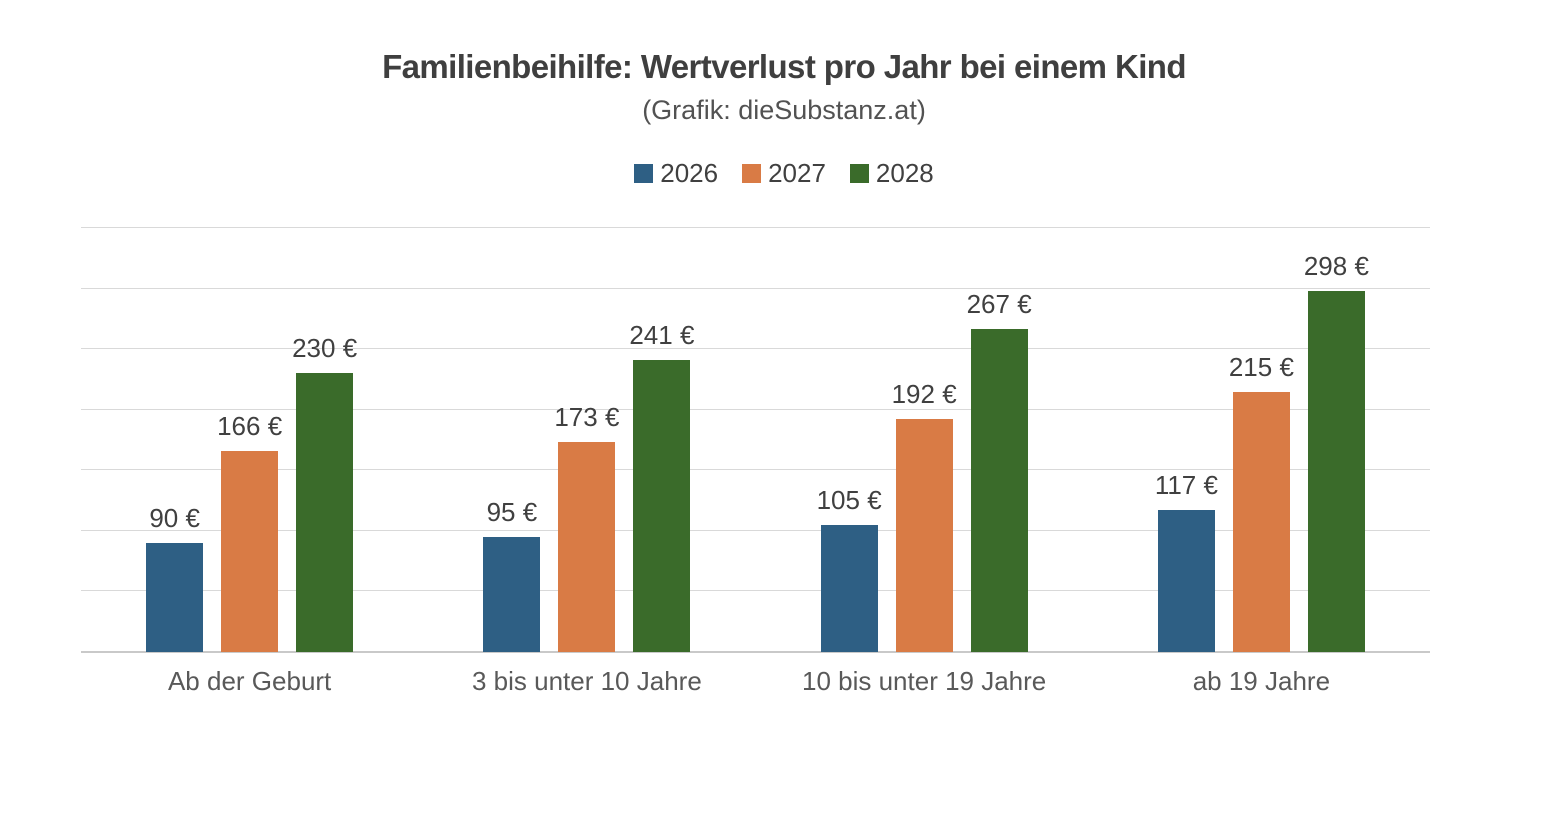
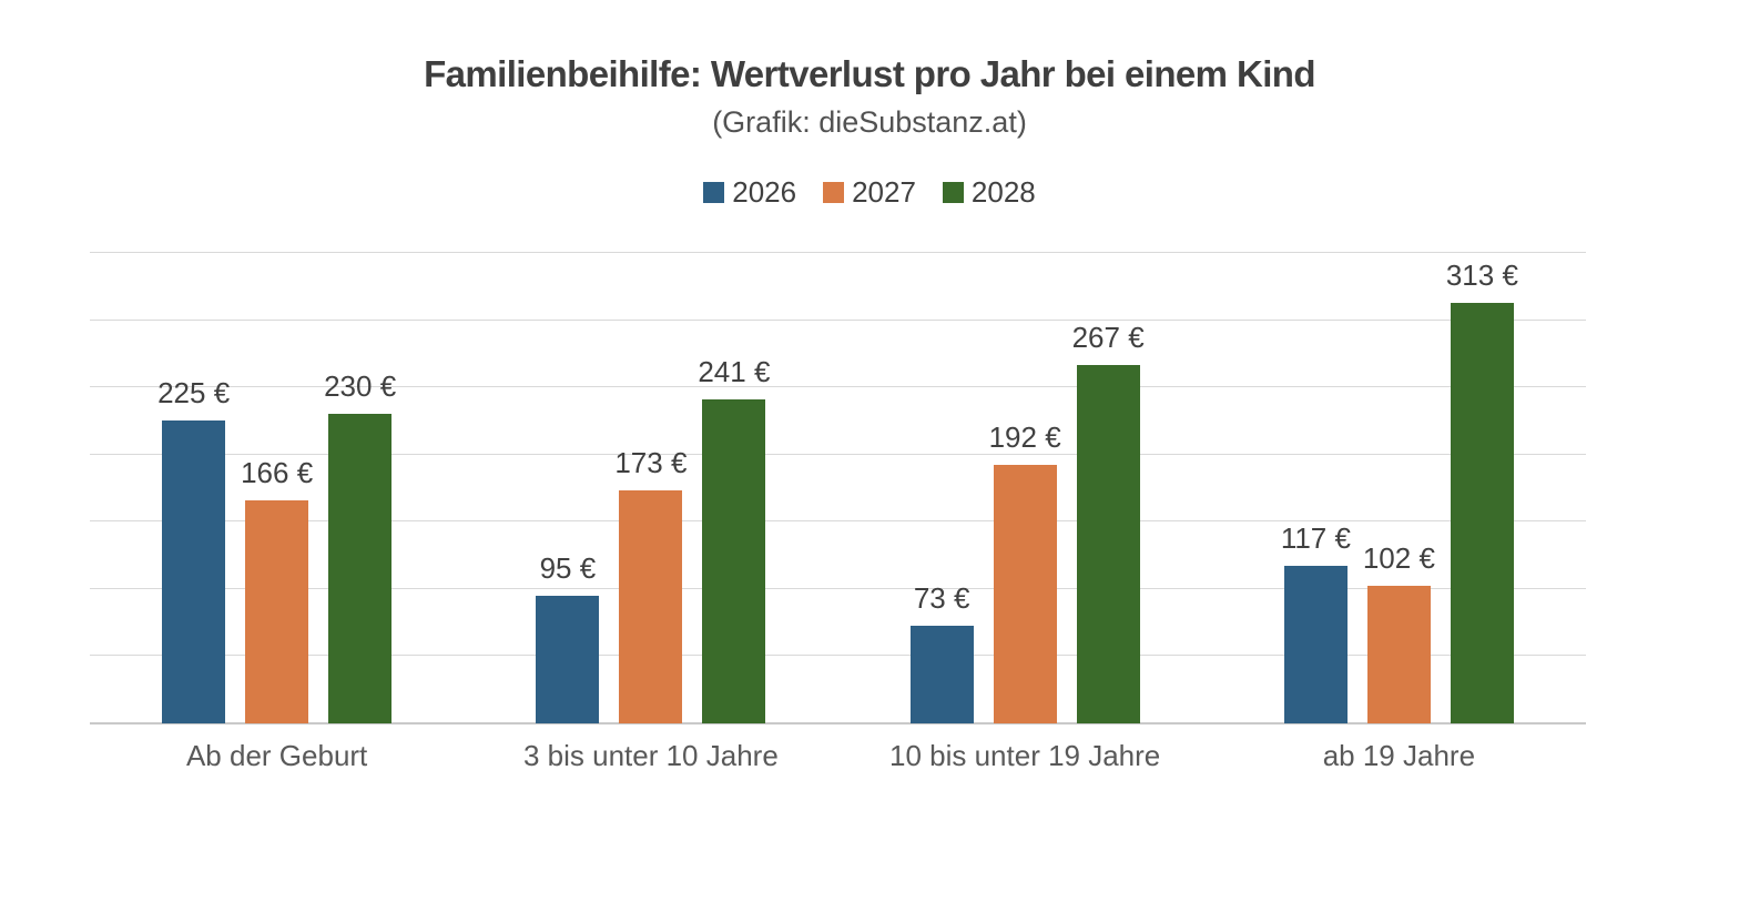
2026/Ab der Geburt: 90 -> 225
2026/10 bis unter 19 Jahre: 105 -> 73
2027/ab 19 Jahre: 215 -> 102
2028/ab 19 Jahre: 298 -> 313
